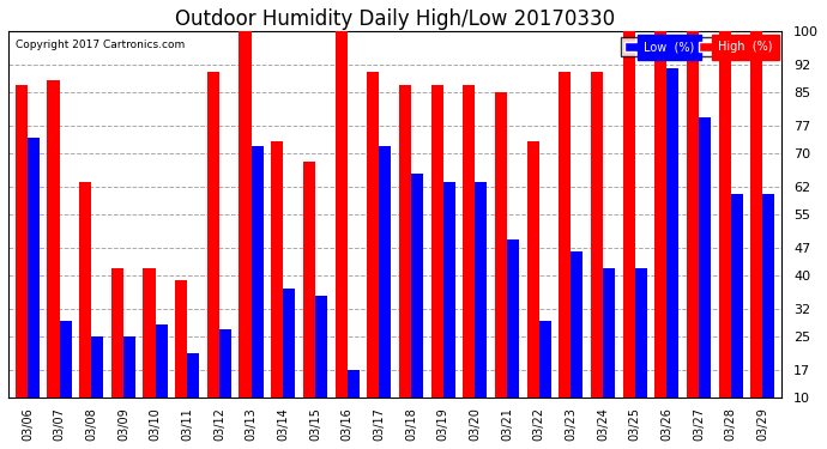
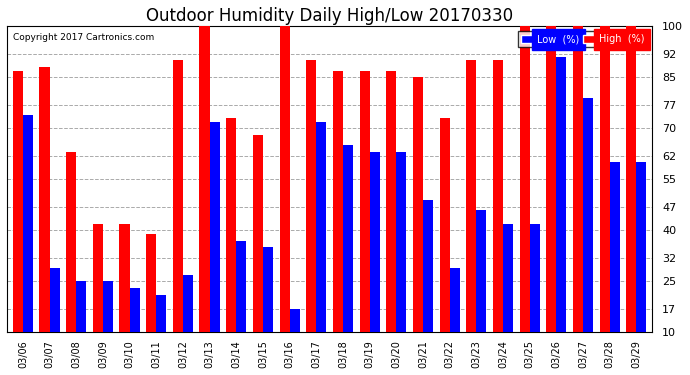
Low (%)/03/10: 28 -> 23
